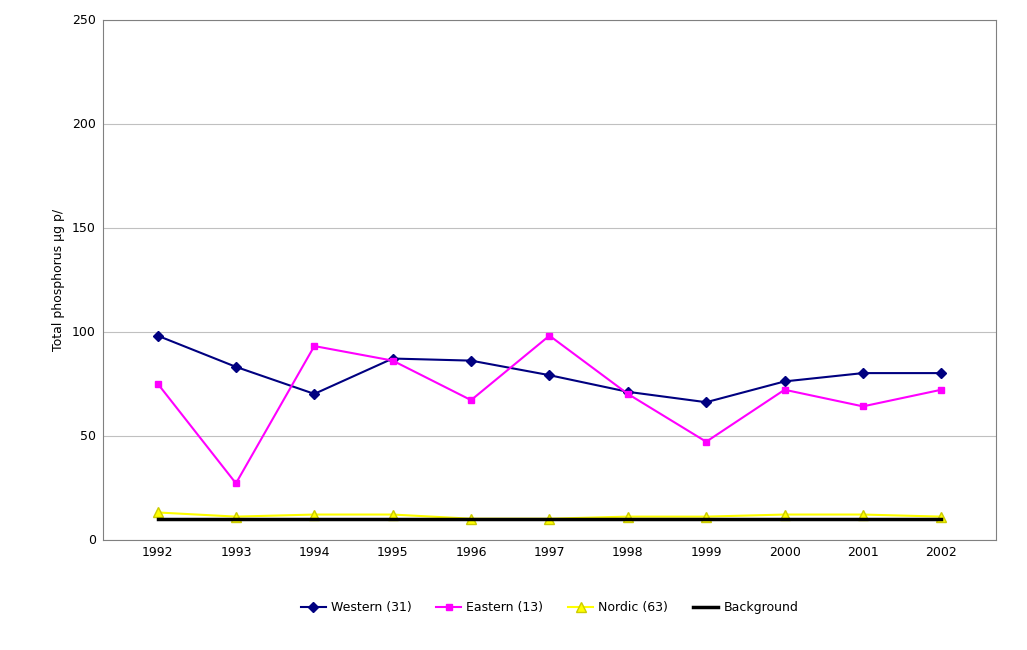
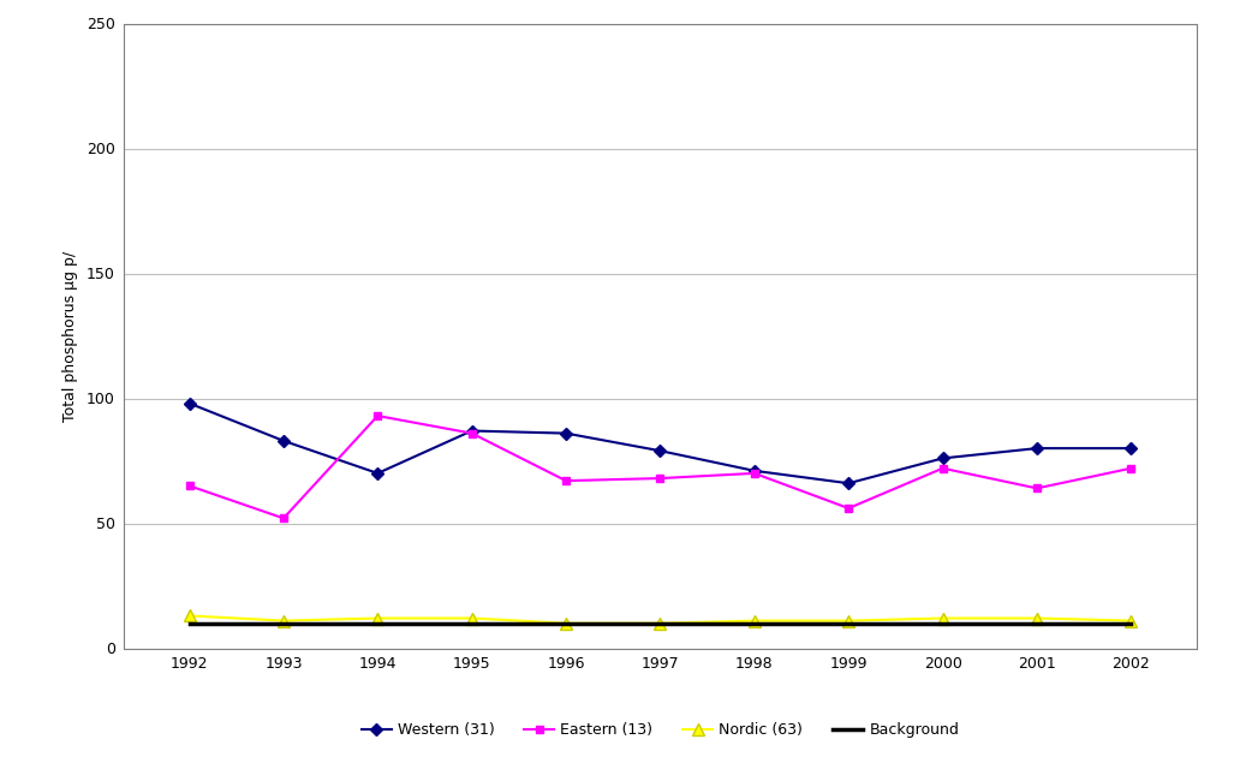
Eastern (13)/1992: 75 -> 65
Eastern (13)/1993: 27 -> 52
Eastern (13)/1997: 98 -> 68
Eastern (13)/1999: 47 -> 56
